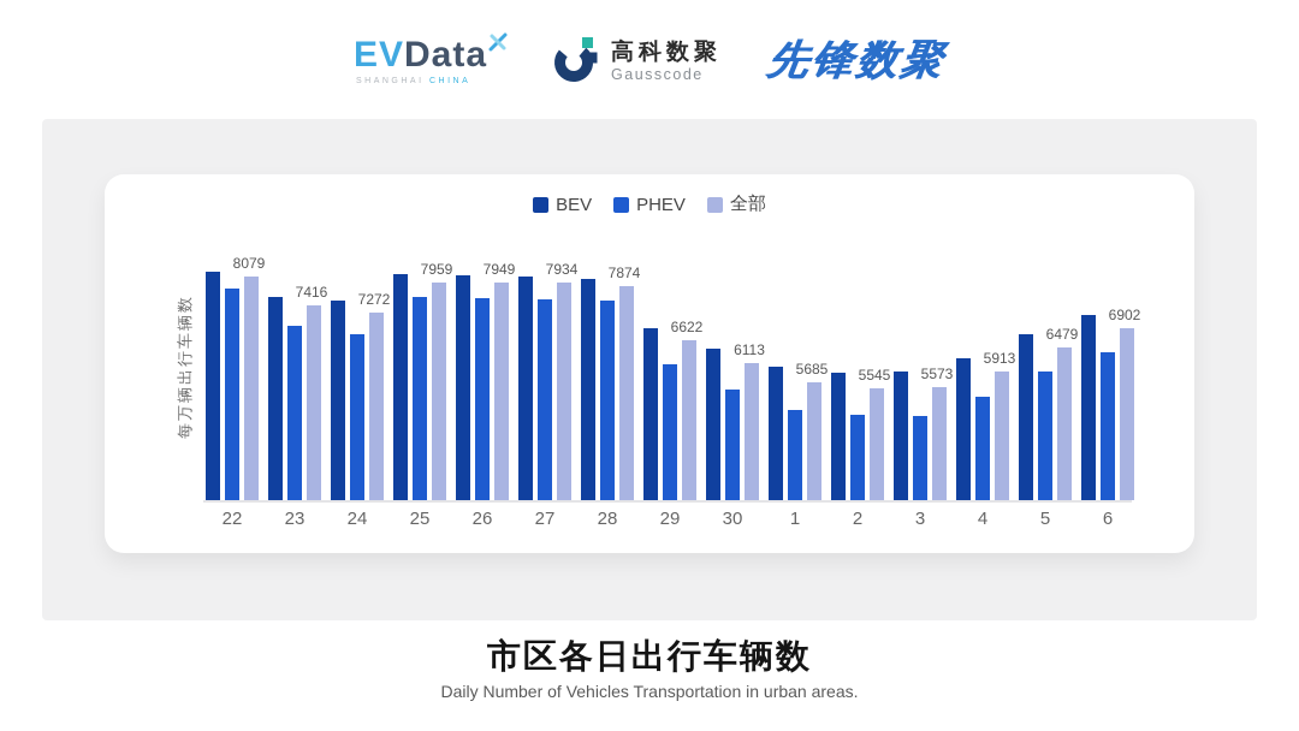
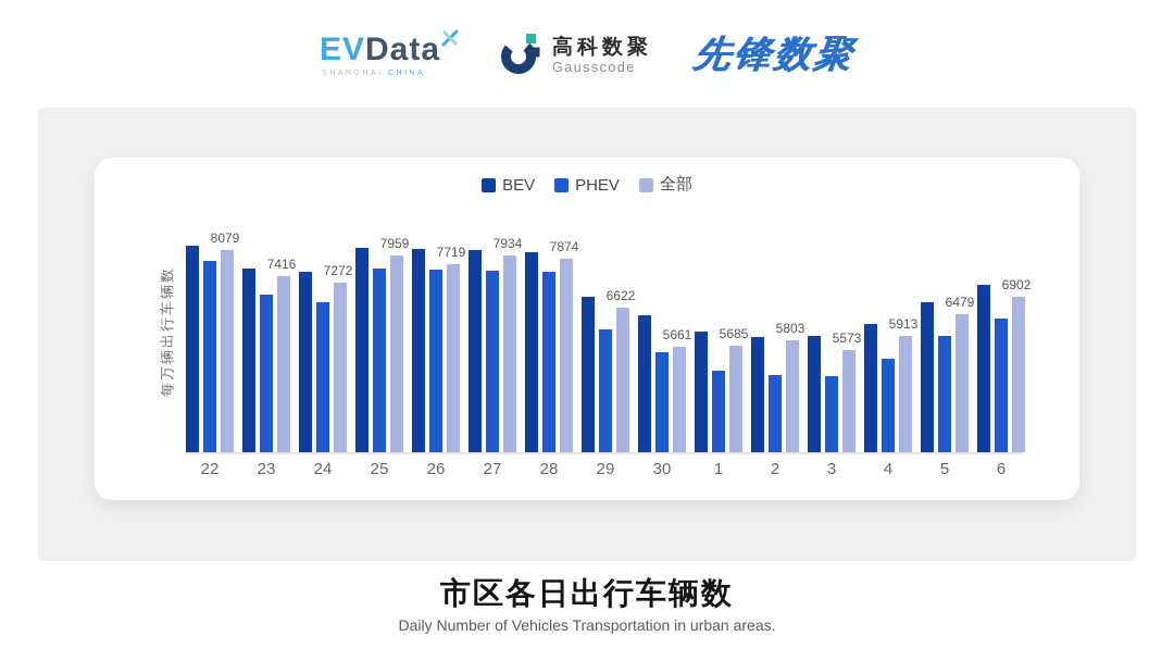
全部/26: 7949 -> 7719
全部/30: 6113 -> 5661
全部/2: 5545 -> 5803
